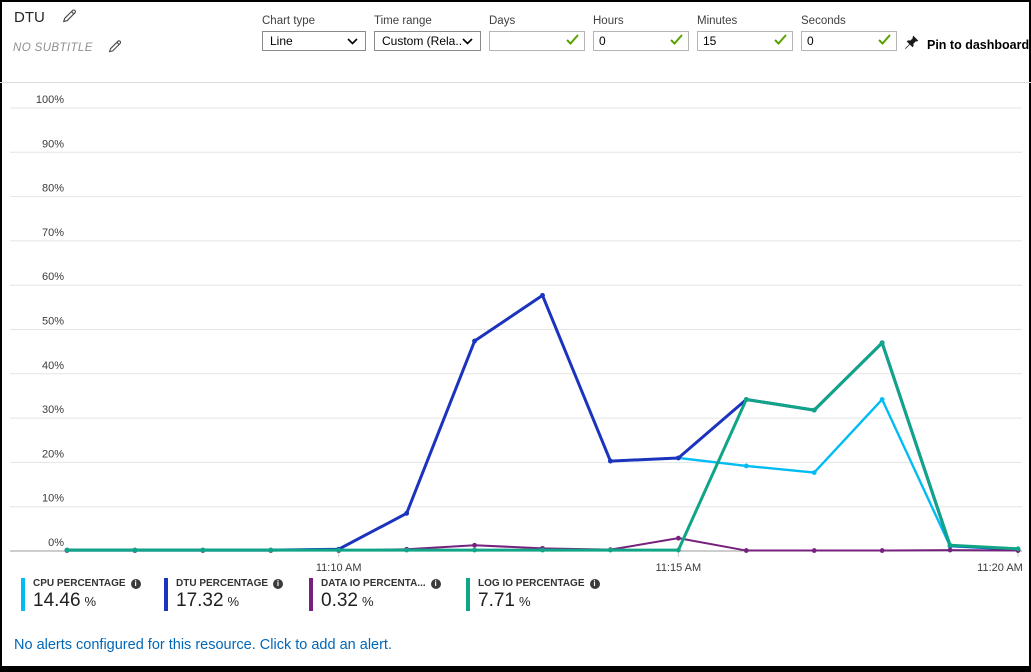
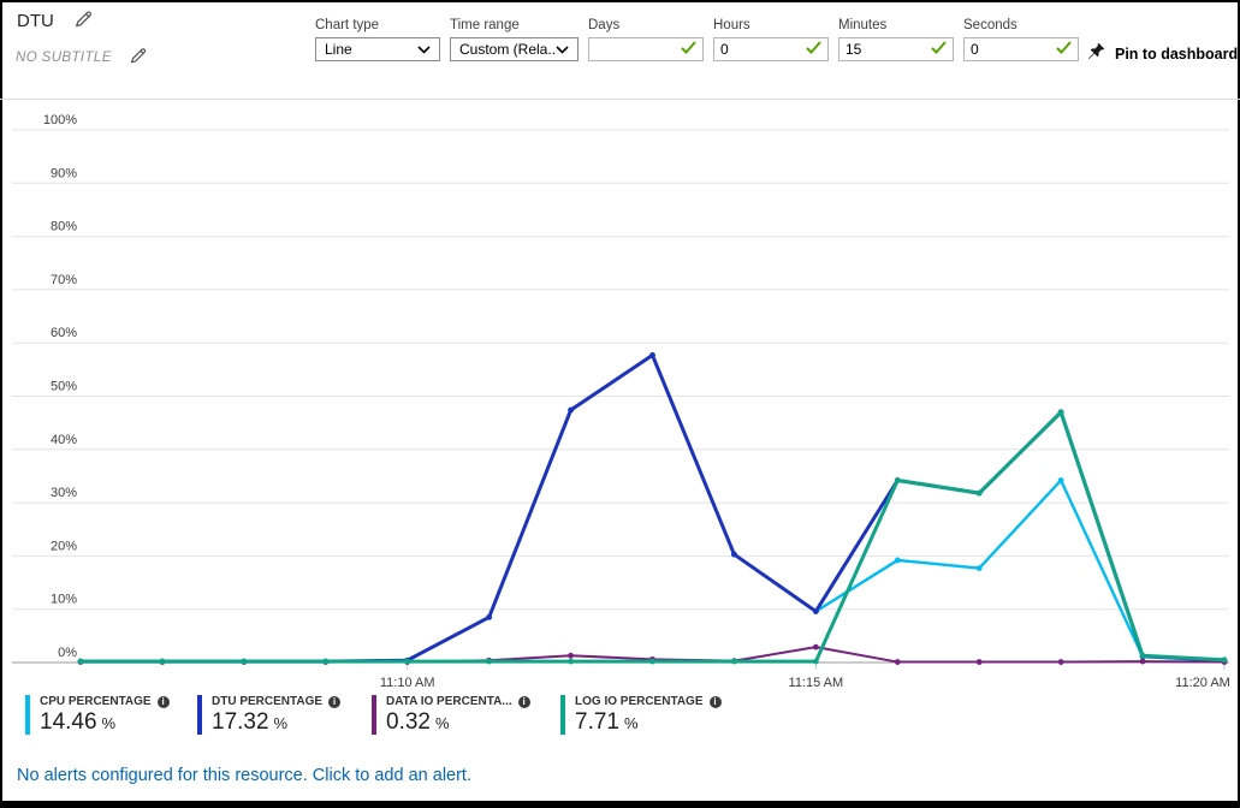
CPU PERCENTAGE/11:15 AM: 21% -> 10%
DTU PERCENTAGE/11:15 AM: 21% -> 10%
